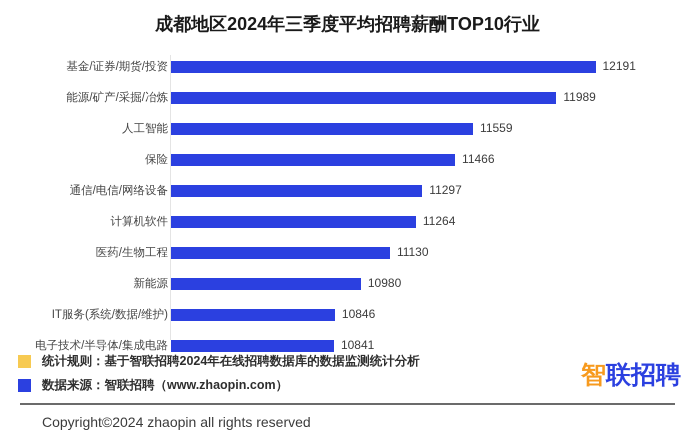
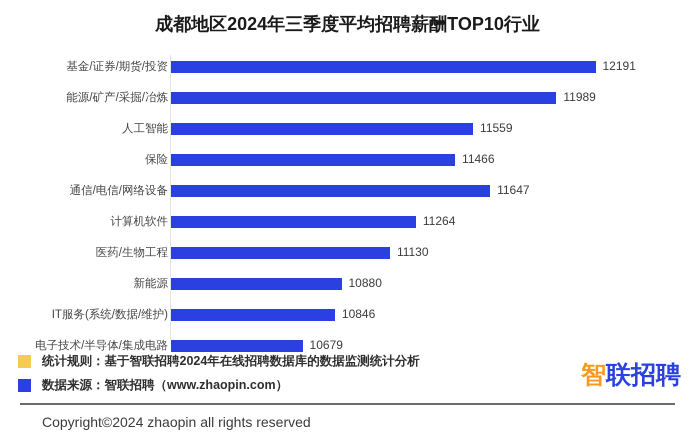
通信/电信/网络设备: 11297 -> 11647
新能源: 10980 -> 10880
电子技术/半导体/集成电路: 10841 -> 10679
